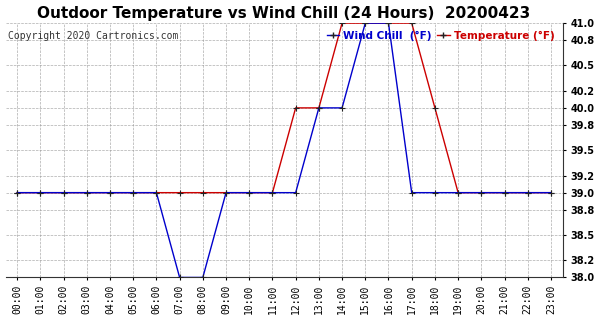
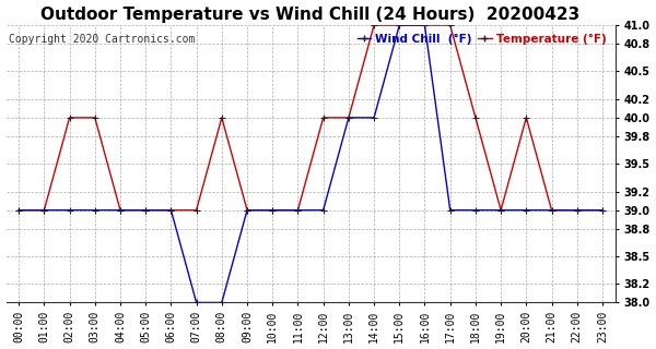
Temperature (°F)/02:00: 39 -> 40
Temperature (°F)/03:00: 39 -> 40
Temperature (°F)/08:00: 39 -> 40
Temperature (°F)/20:00: 39 -> 40
